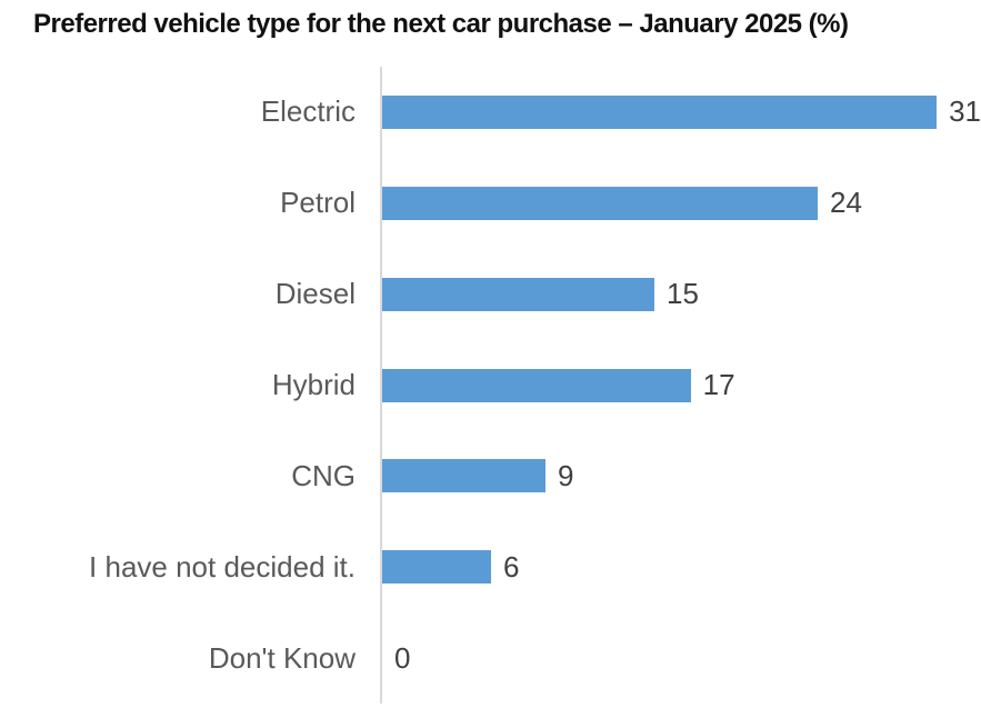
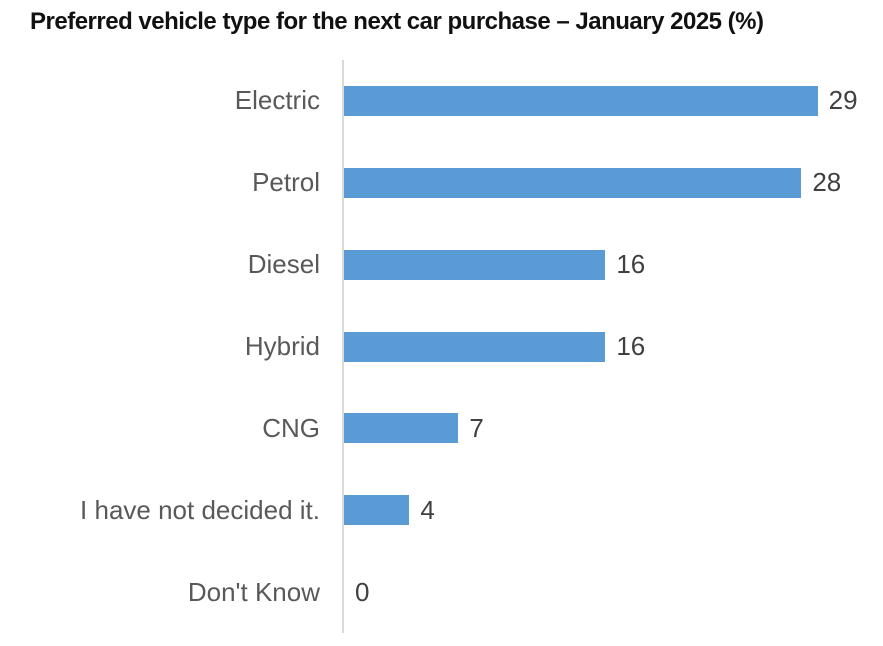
Electric: 31 -> 29
Petrol: 24 -> 28
Diesel: 15 -> 16
Hybrid: 17 -> 16
CNG: 9 -> 7
I have not decided it.: 6 -> 4
